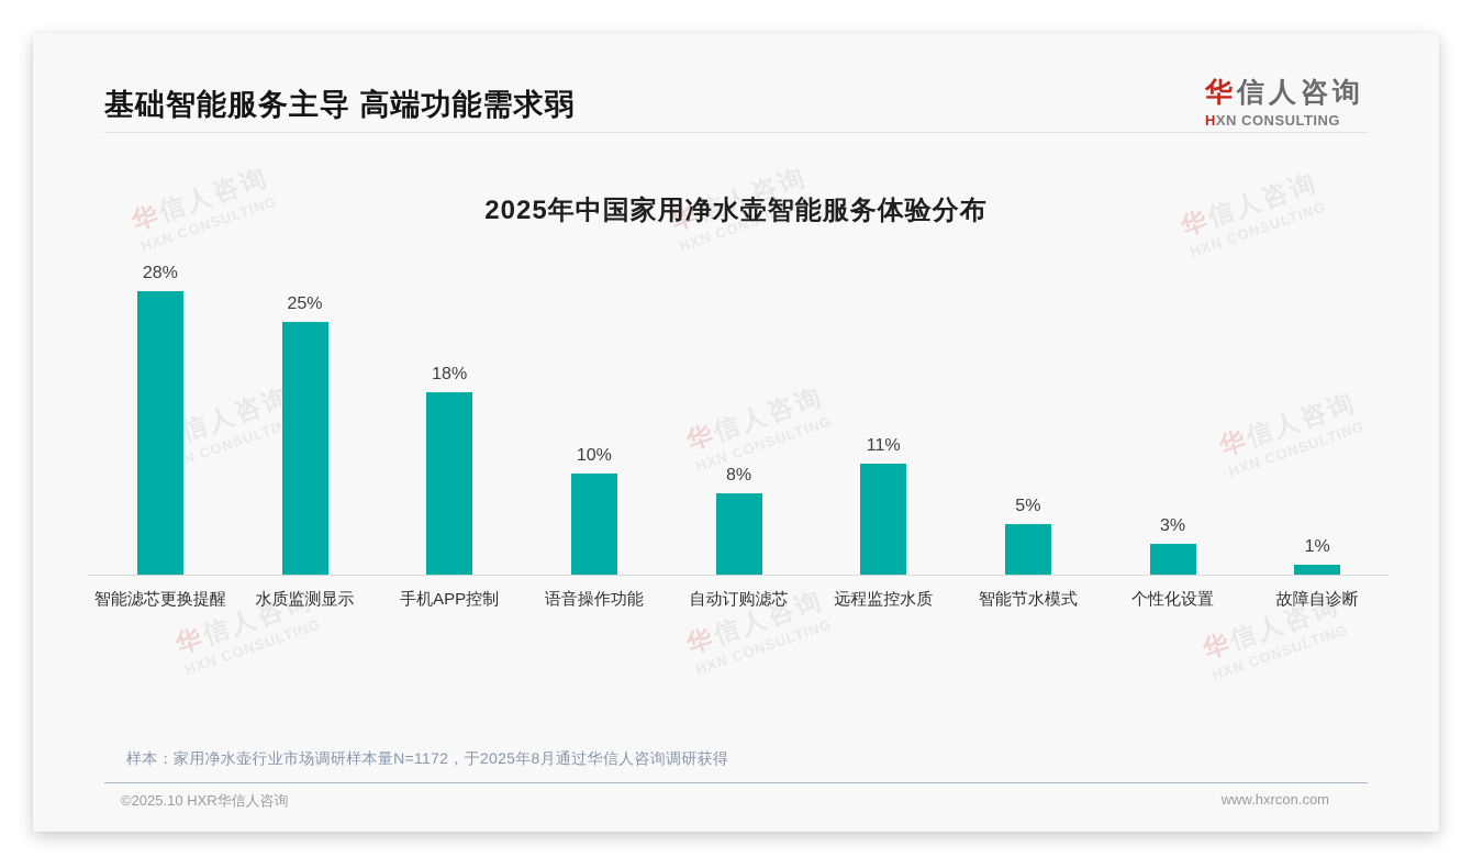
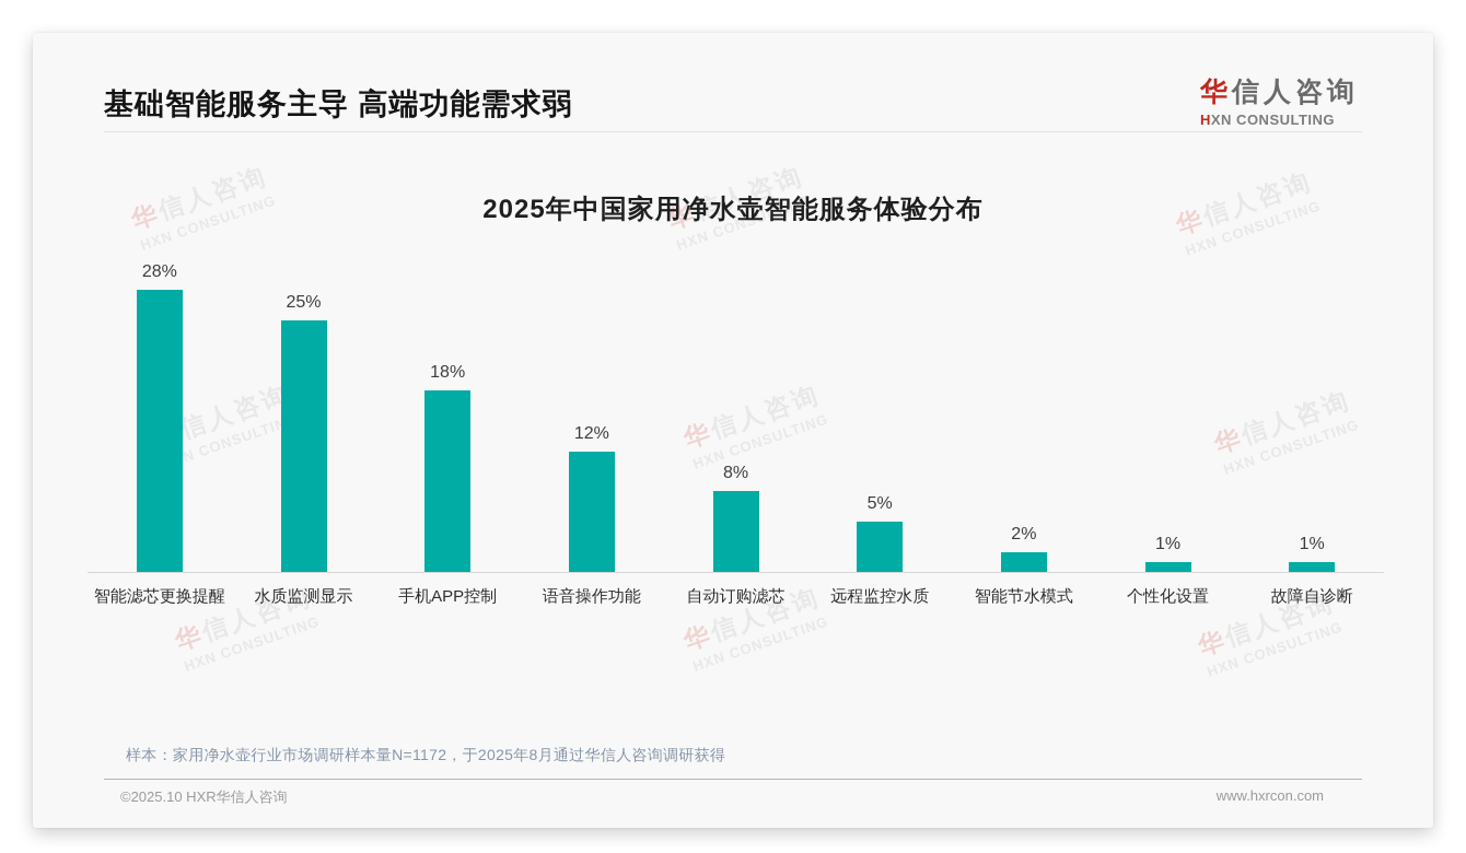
语音操作功能: 10% -> 12%
远程监控水质: 11% -> 5%
智能节水模式: 5% -> 2%
个性化设置: 3% -> 1%
